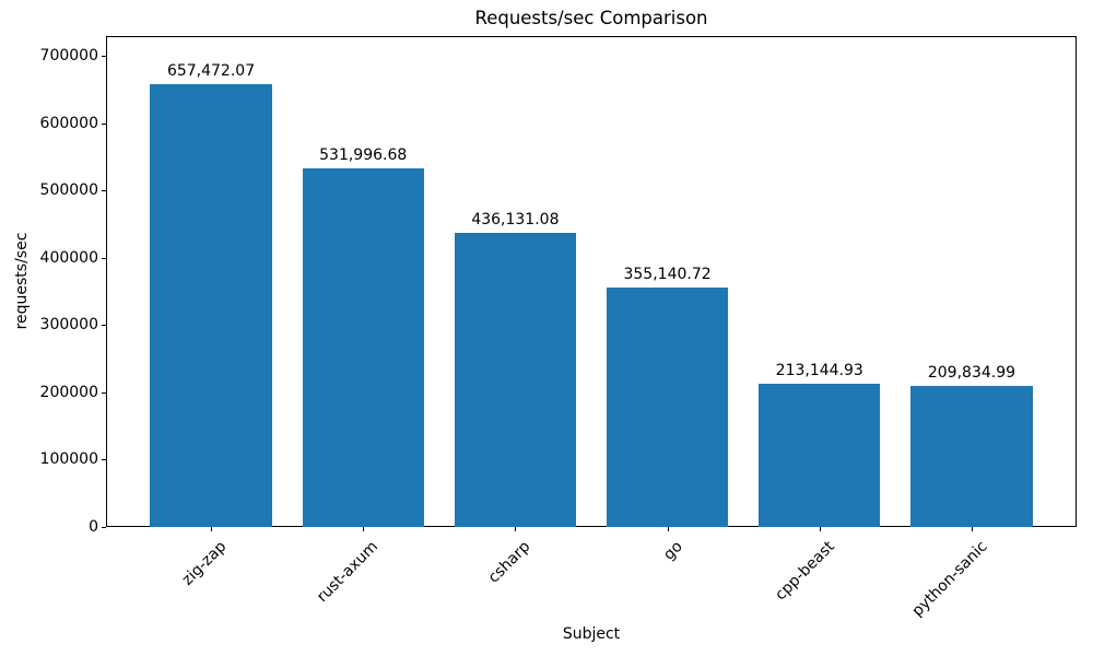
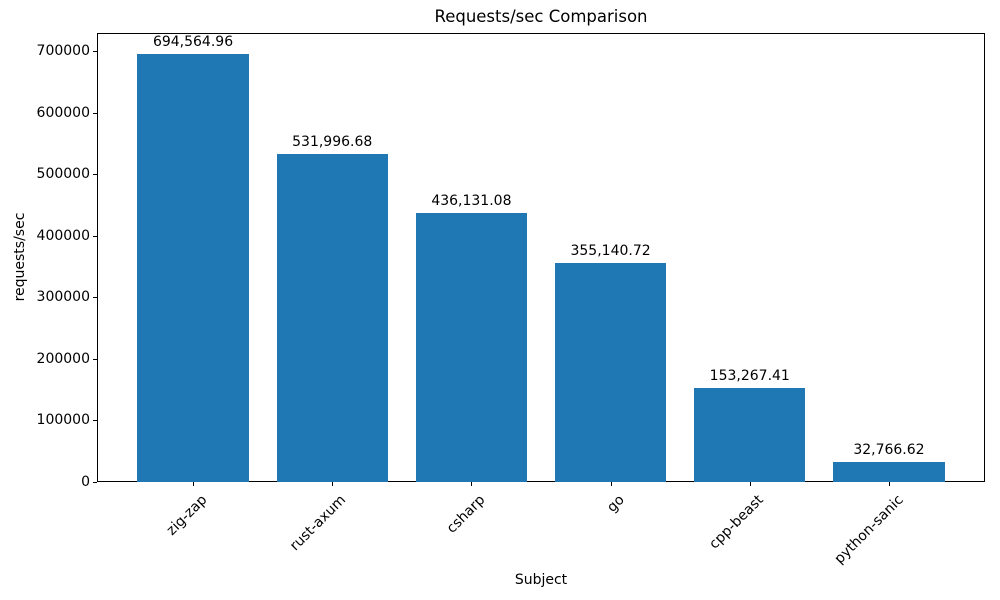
zig-zap: 657,472.07 -> 694,564.96
cpp-beast: 213,144.93 -> 153,267.41
python-sanic: 209,834.99 -> 32,766.62
